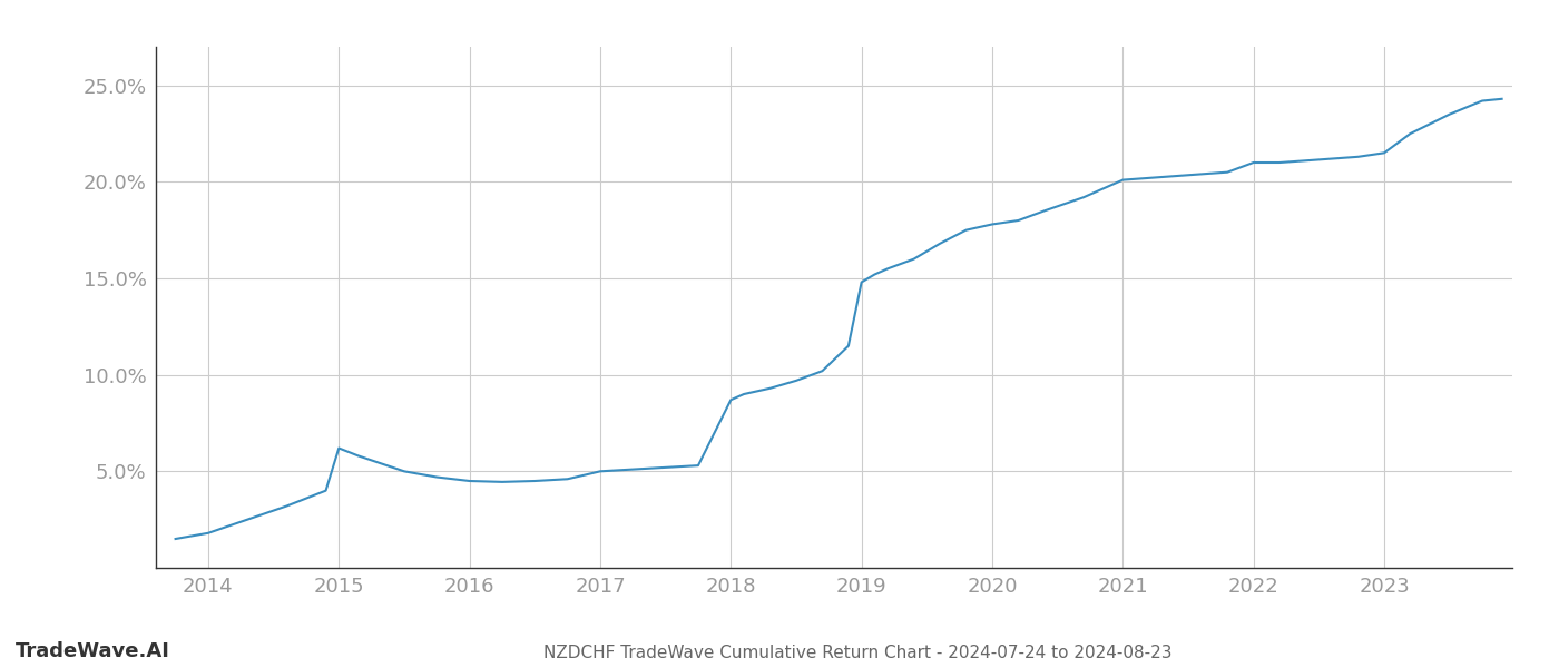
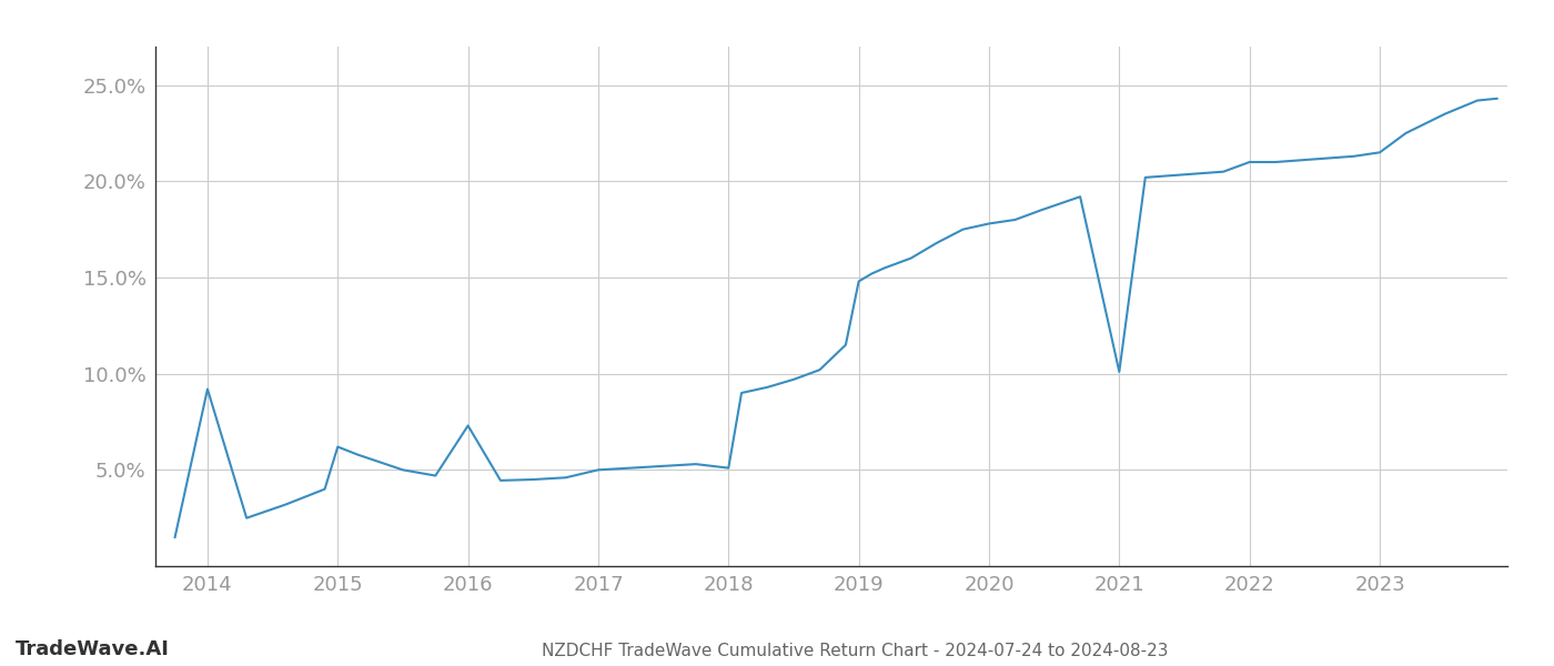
2014: 1.8% -> 9.2%
2016: 4.5% -> 7.3%
2018: 8.7% -> 5.1%
2021: 20.1% -> 10.1%
